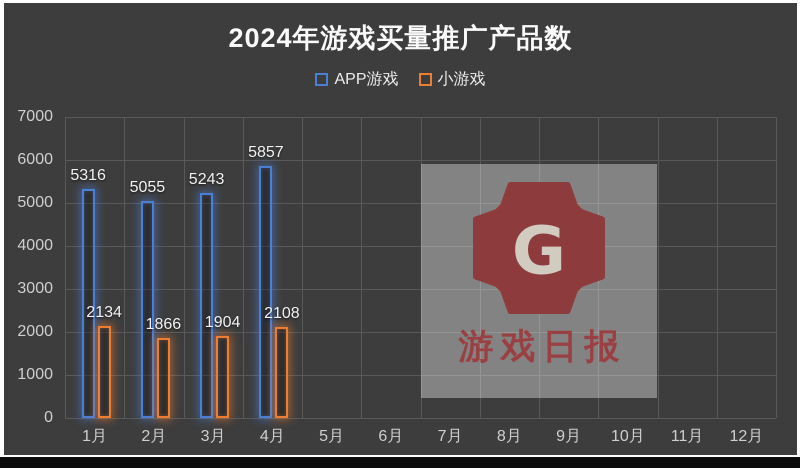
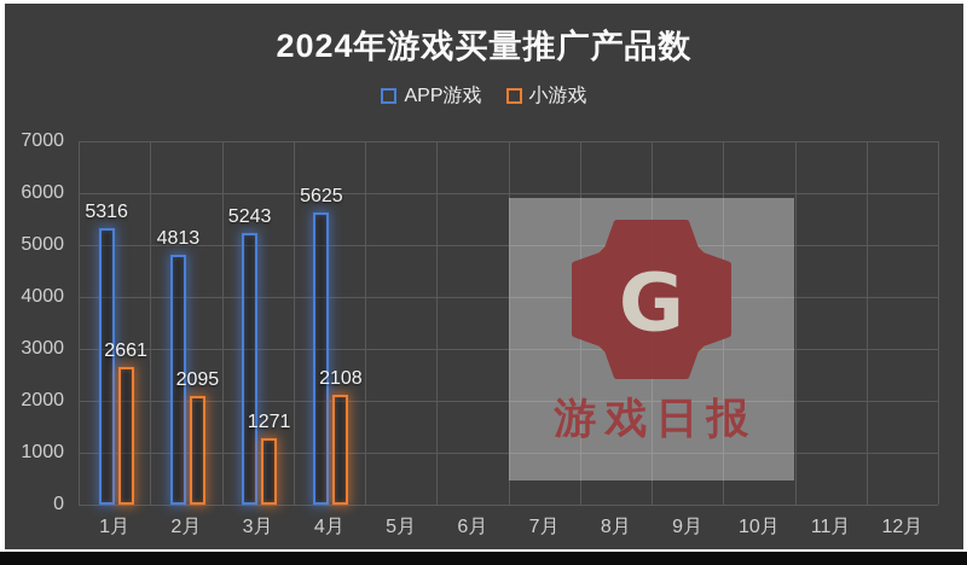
小游戏/1月: 2134 -> 2661
APP游戏/2月: 5055 -> 4813
小游戏/2月: 1866 -> 2095
小游戏/3月: 1904 -> 1271
APP游戏/4月: 5857 -> 5625
